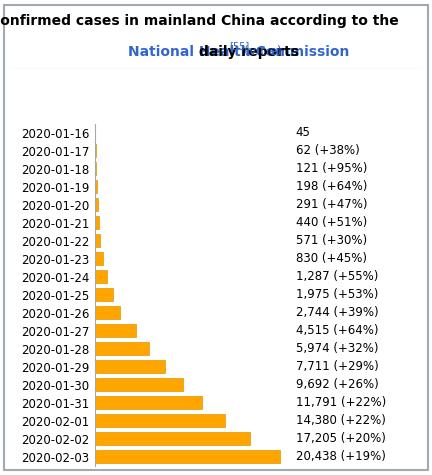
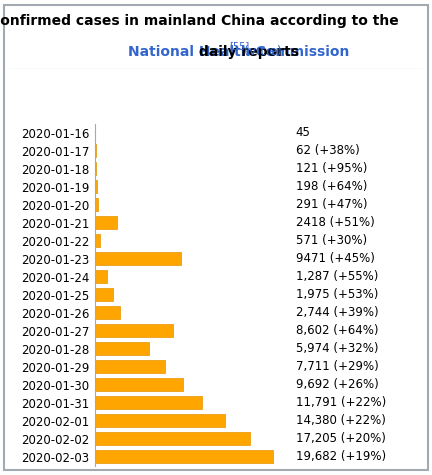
2020-01-21: 440 -> 2418
2020-01-23: 830 -> 9471
2020-01-27: 4,515 -> 8,602
2020-02-03: 20,438 -> 19,682
